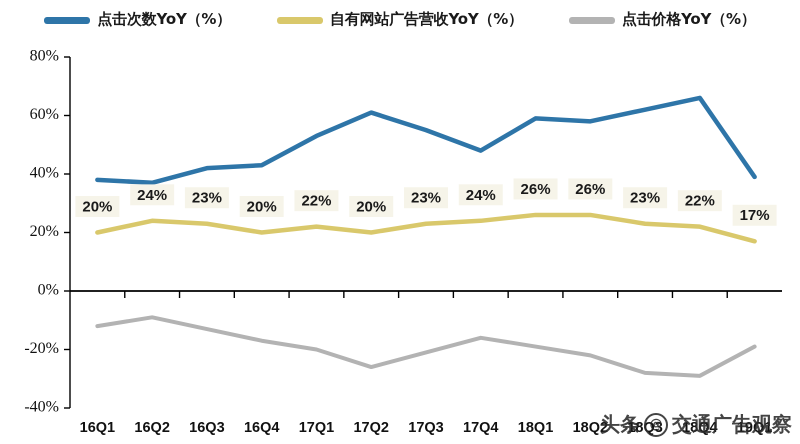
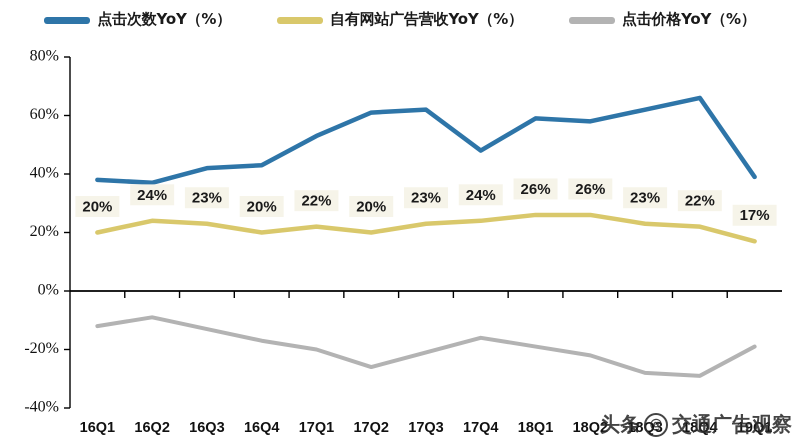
点击次数YoY（%）/17Q3: 55% -> 62%
